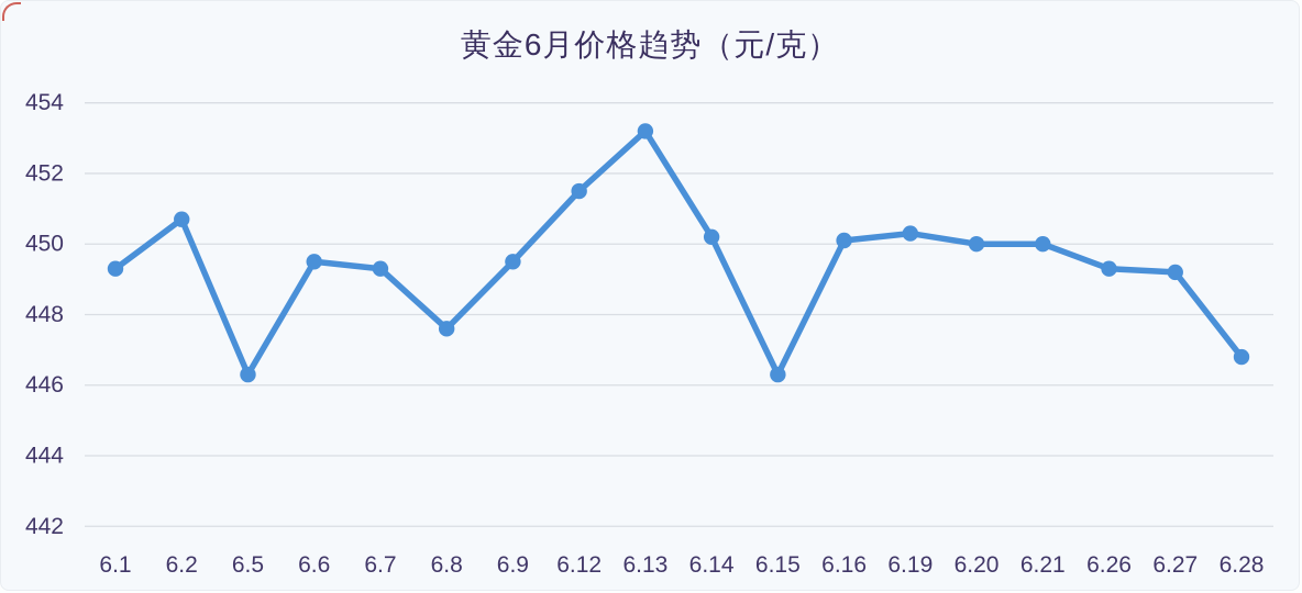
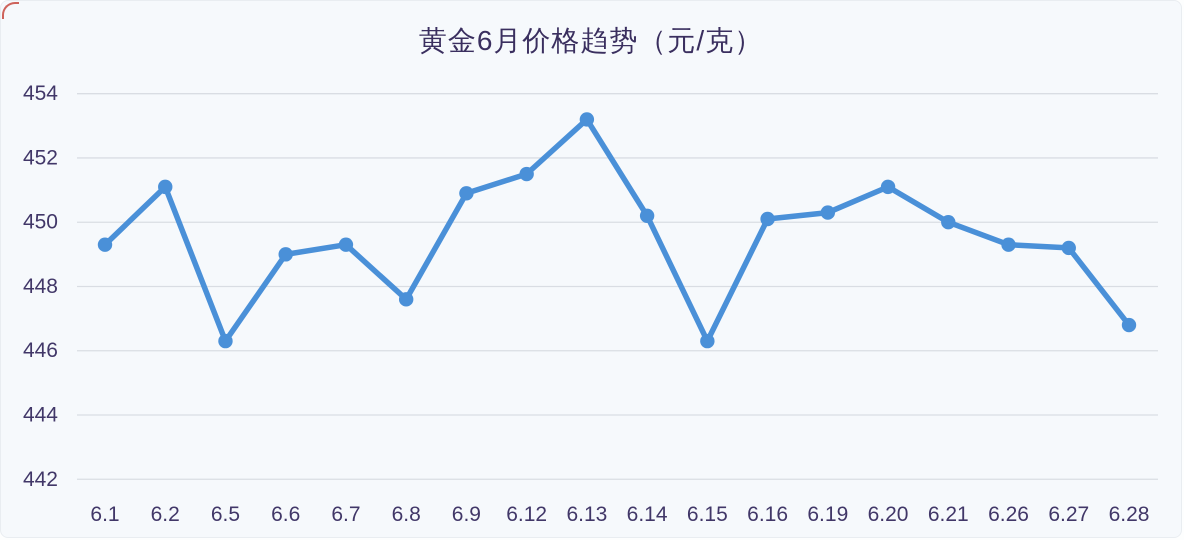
6.2: 450.7 -> 451.1
6.6: 449.5 -> 449.0
6.9: 449.5 -> 450.9
6.20: 450.0 -> 451.1
